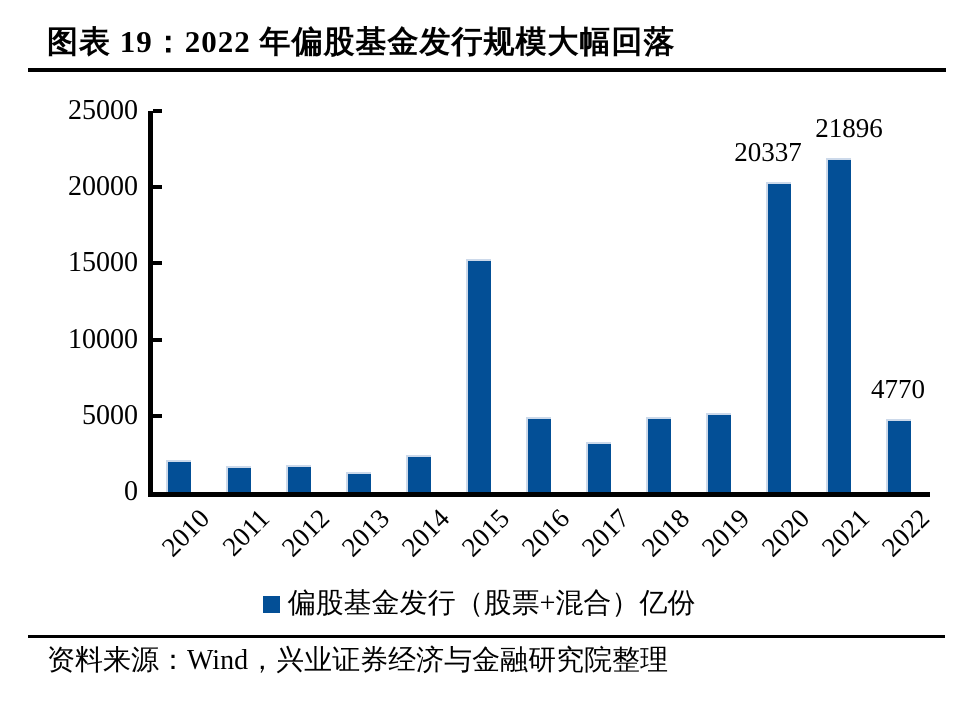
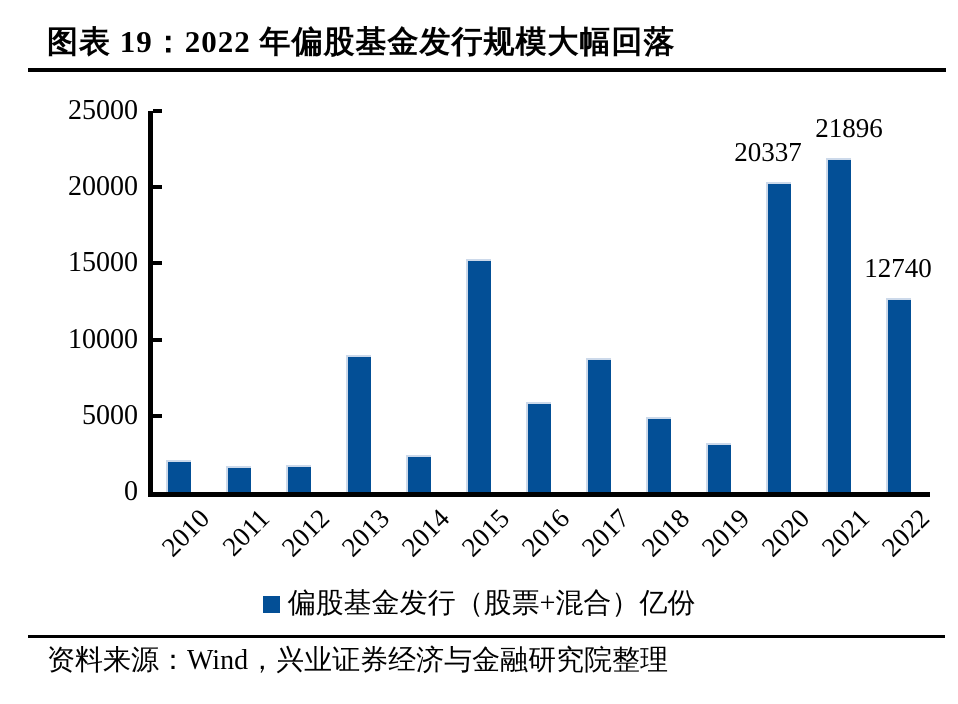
2013: 1300 -> 9000
2016: 4900 -> 5900
2017: 3300 -> 8800
2019: 5200 -> 3200
2022: 4770 -> 12740
